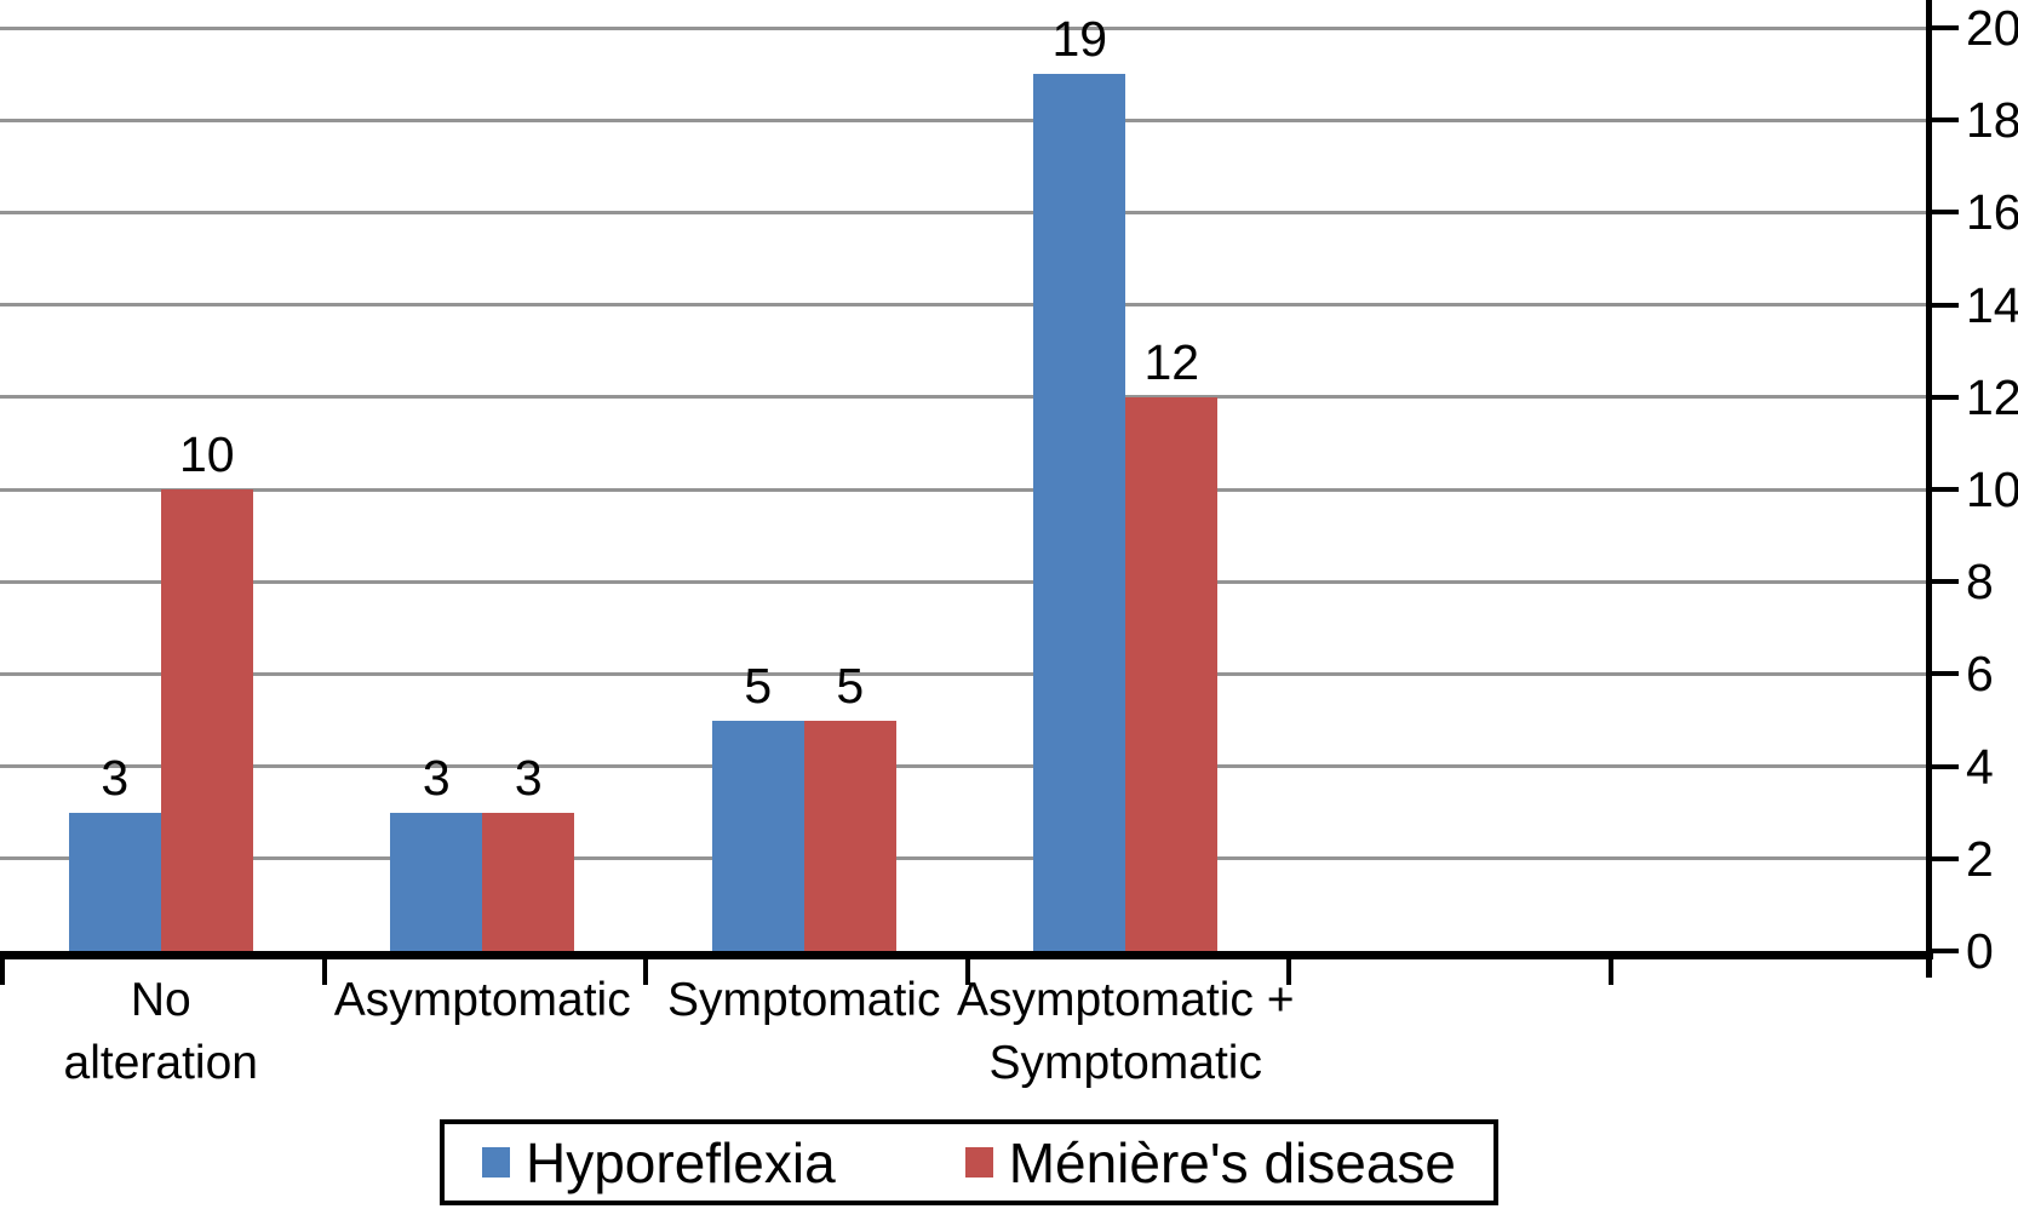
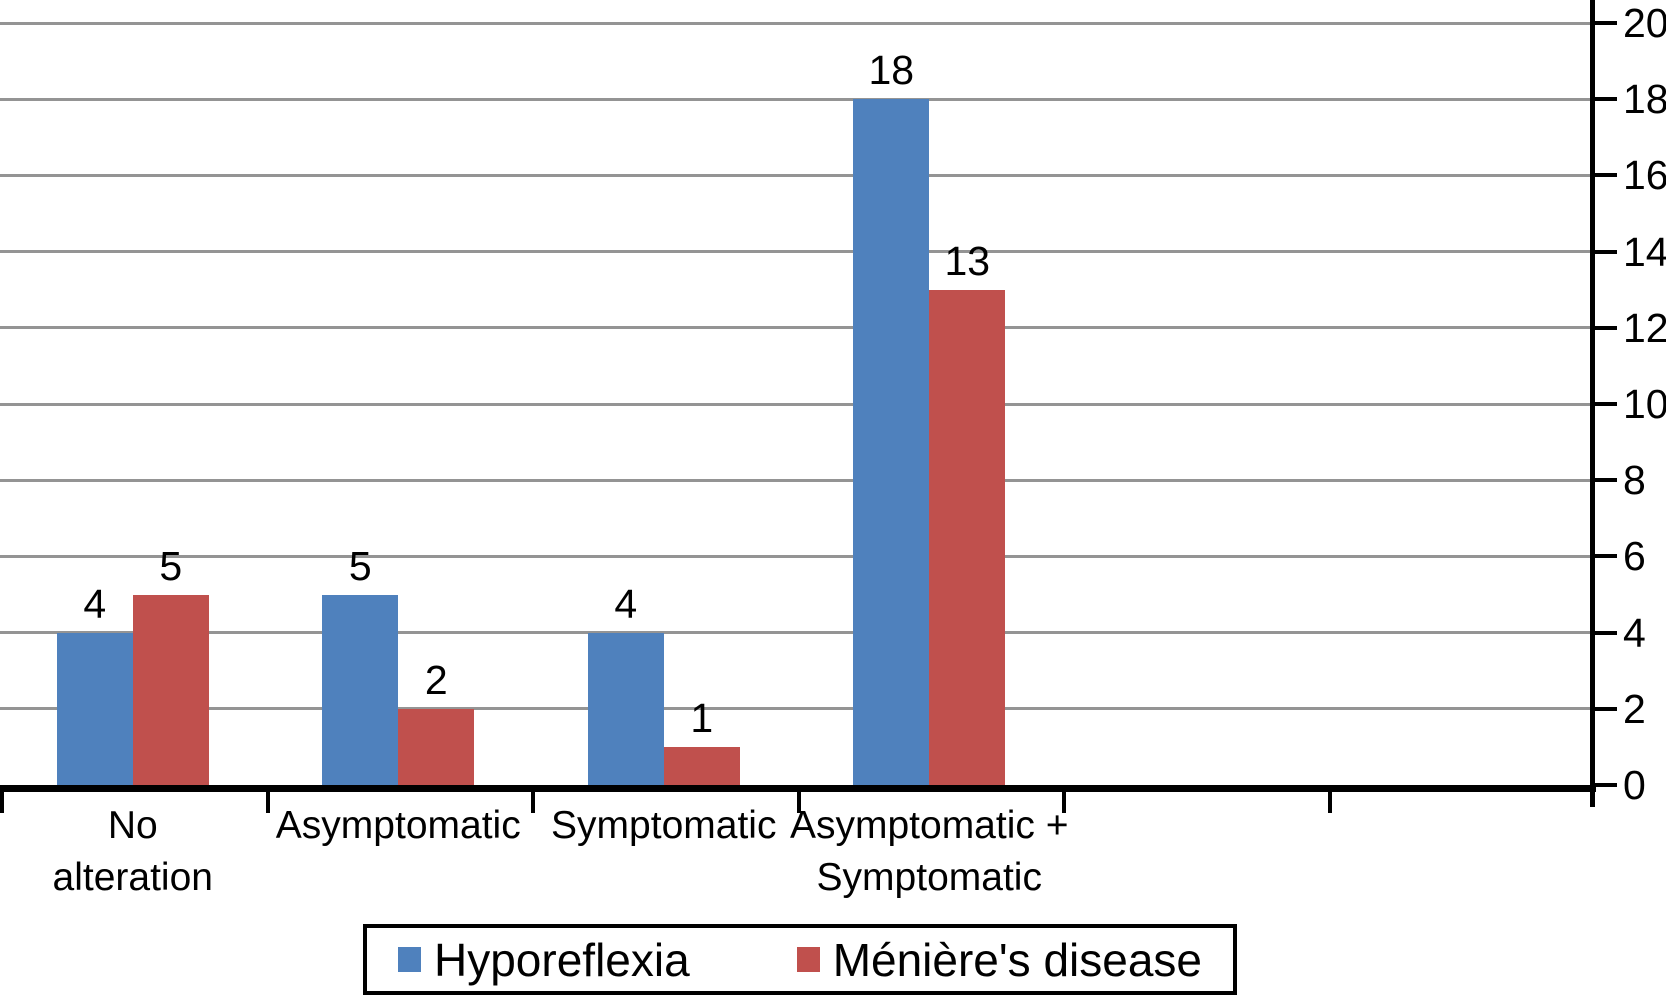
Hyporeflexia/No alteration: 3 -> 4
Ménière's disease/No alteration: 10 -> 5
Hyporeflexia/Asymptomatic: 3 -> 5
Ménière's disease/Asymptomatic: 3 -> 2
Hyporeflexia/Symptomatic: 5 -> 4
Ménière's disease/Symptomatic: 5 -> 1
Hyporeflexia/Asymptomatic + Symptomatic: 19 -> 18
Ménière's disease/Asymptomatic + Symptomatic: 12 -> 13
